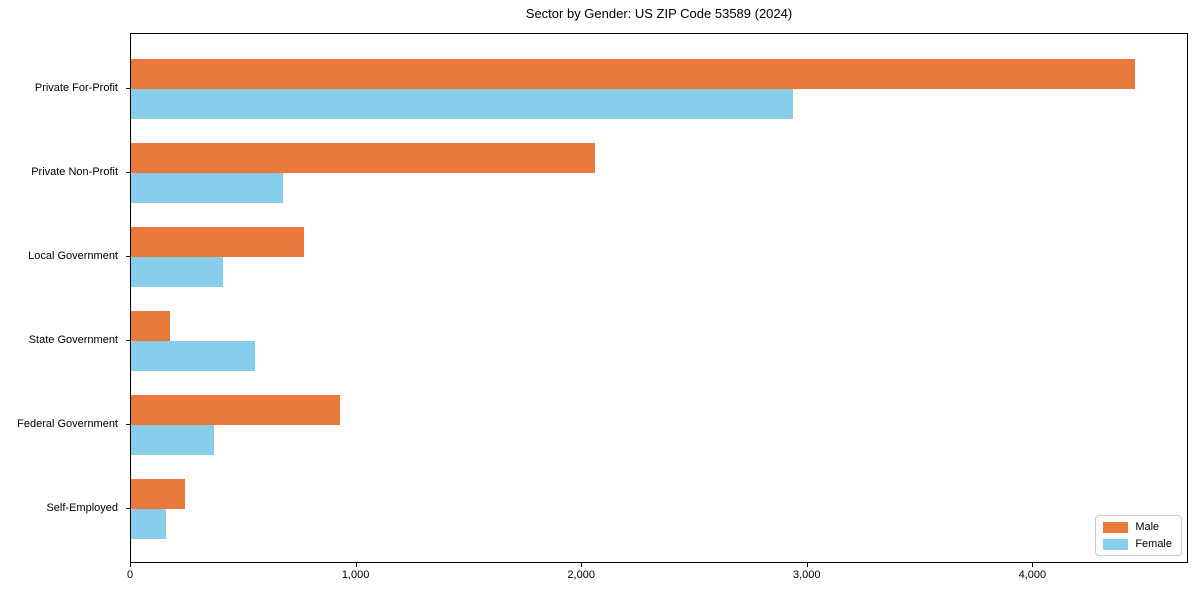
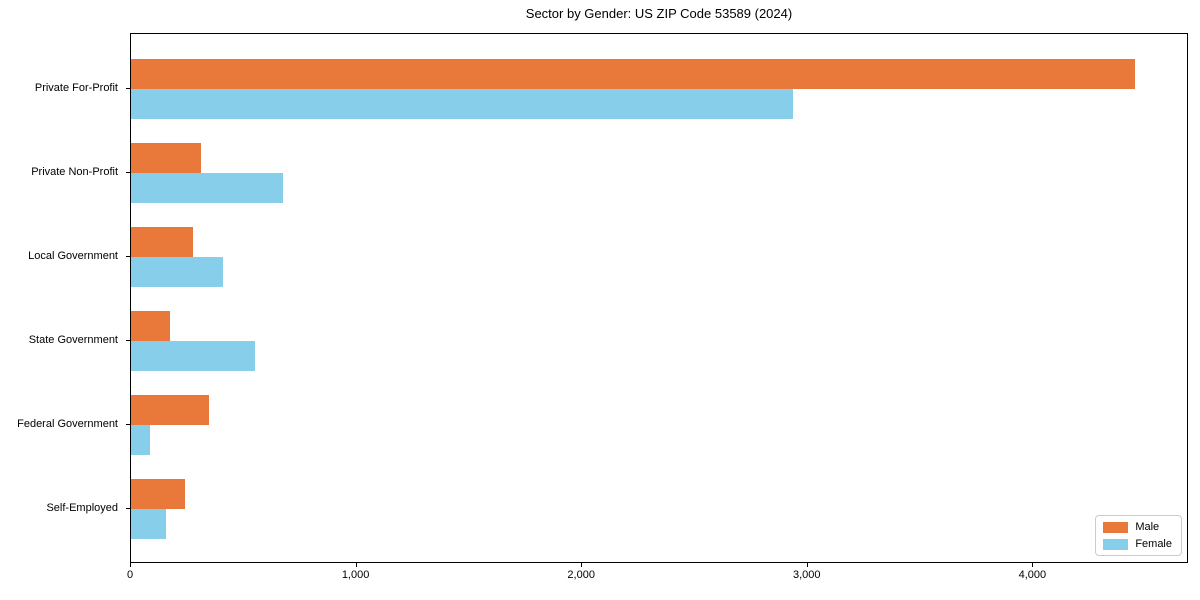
Male/Private Non-Profit: 2060 -> 310
Male/Local Government: 770 -> 280
Male/Federal Government: 930 -> 340
Female/Federal Government: 370 -> 80
